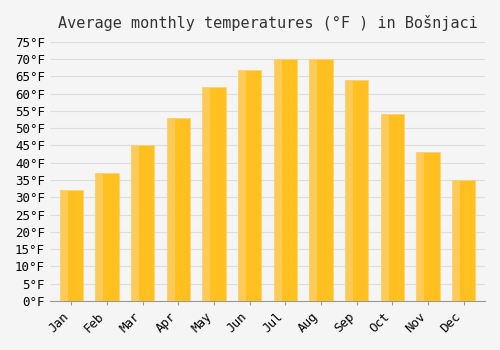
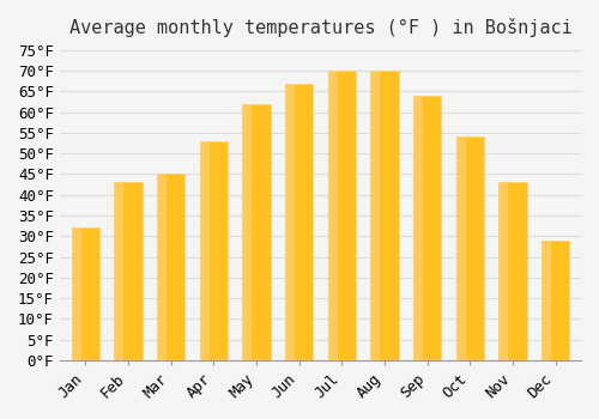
Feb: 37°F -> 43°F
Dec: 35°F -> 29°F
